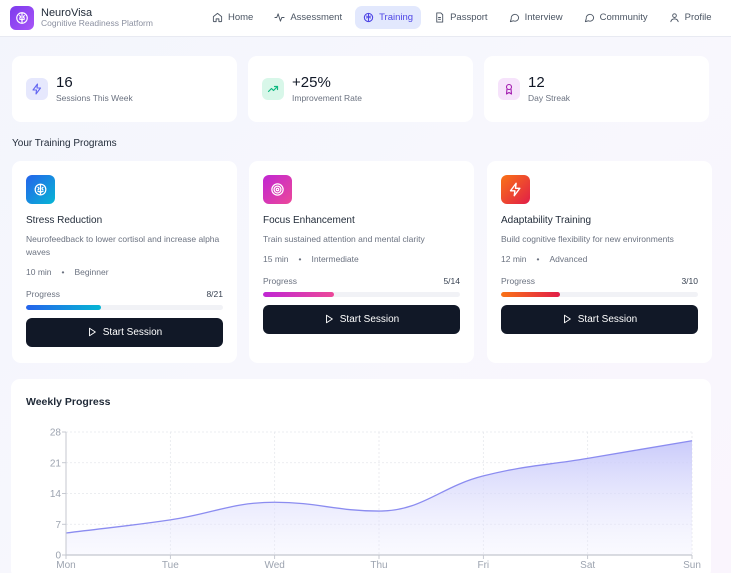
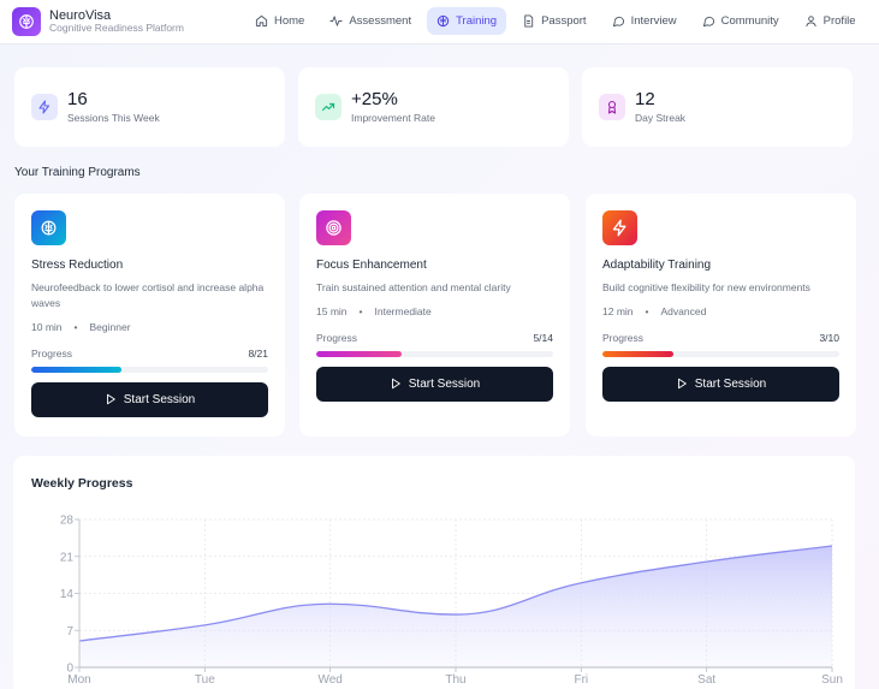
Fri: 18 -> 16
Sat: 22 -> 20
Sun: 26 -> 23
